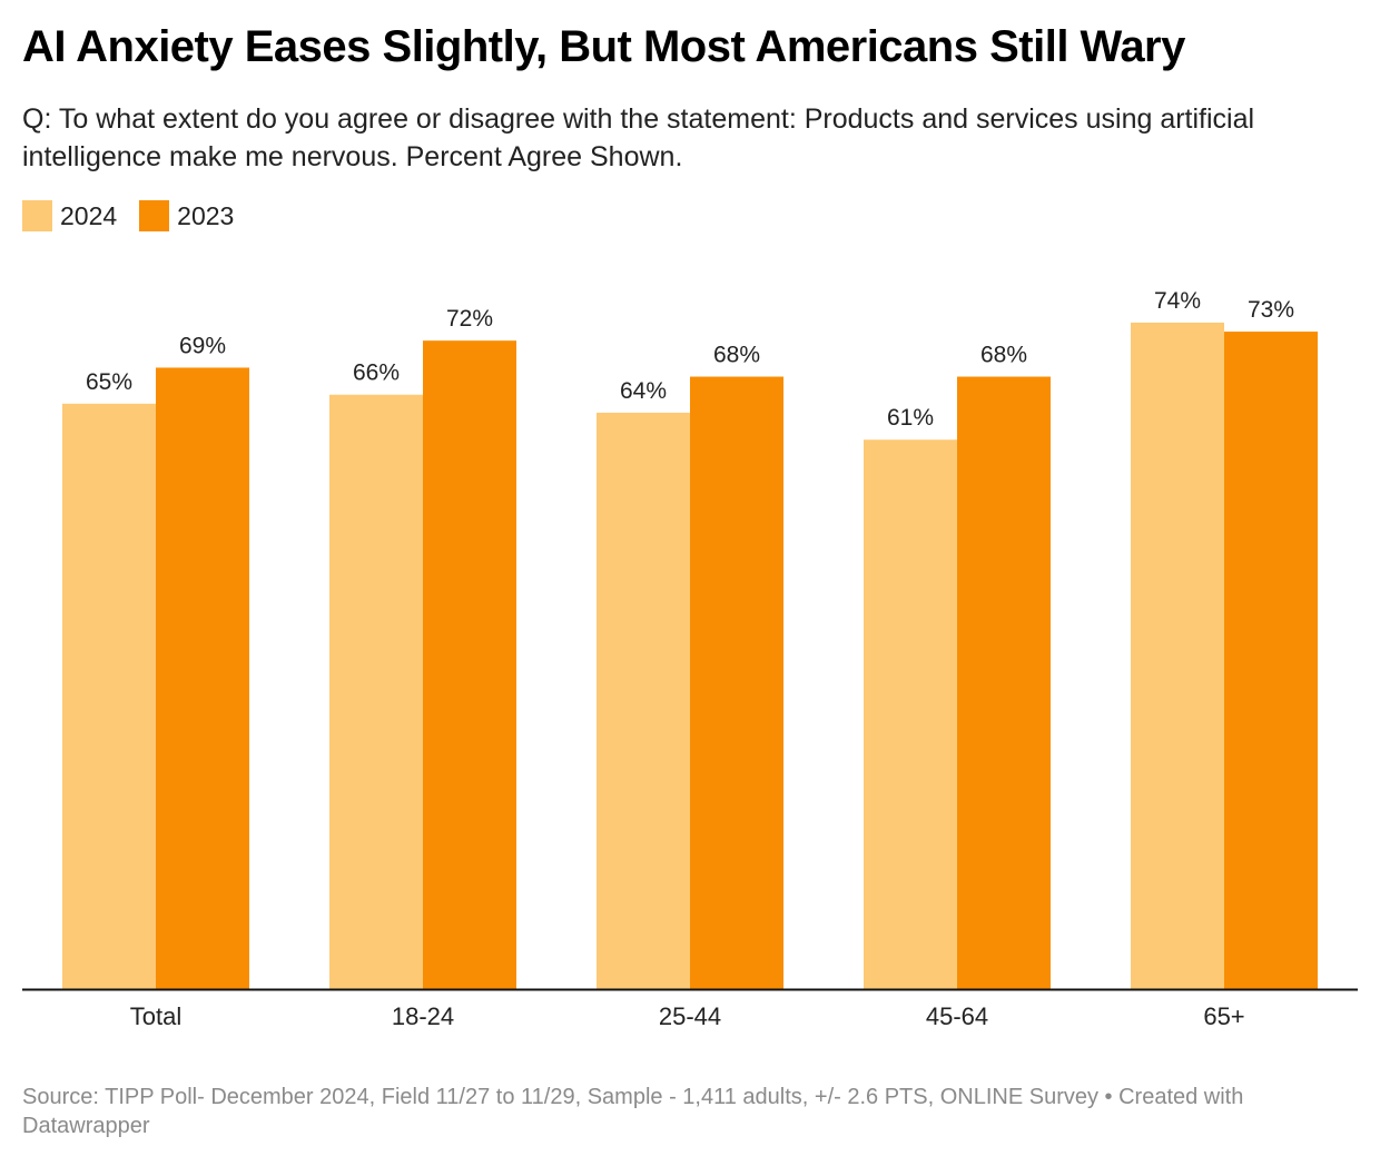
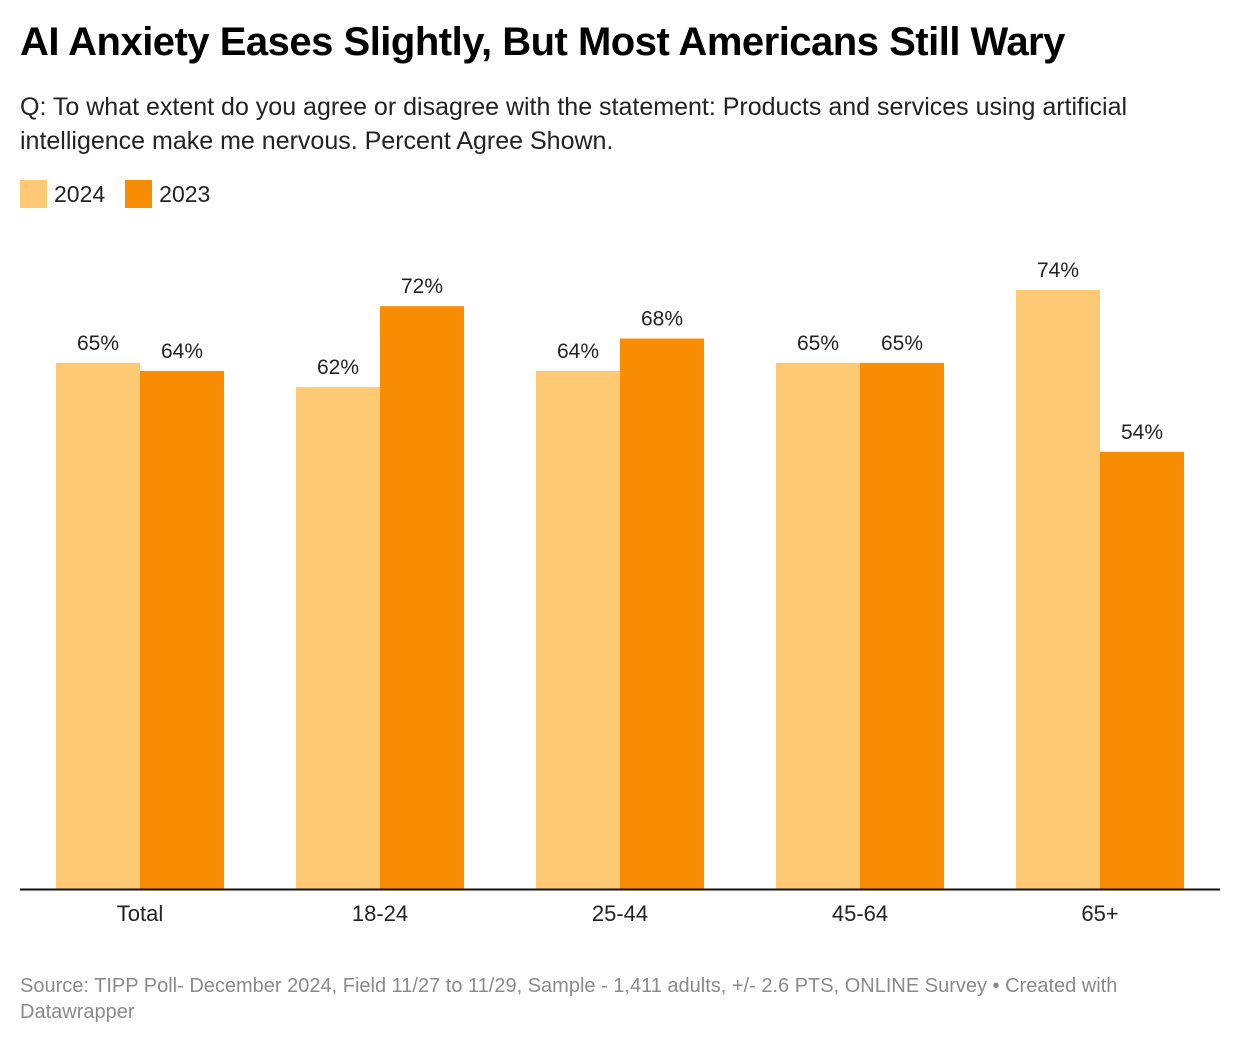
2023/Total: 69% -> 64%
2024/18-24: 66% -> 62%
2024/45-64: 61% -> 65%
2023/45-64: 68% -> 65%
2023/65+: 73% -> 54%
